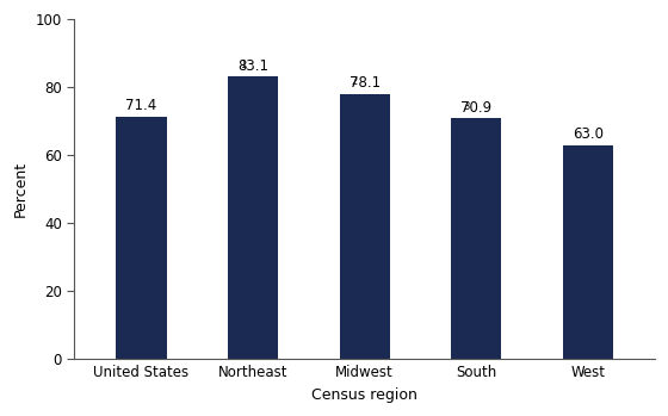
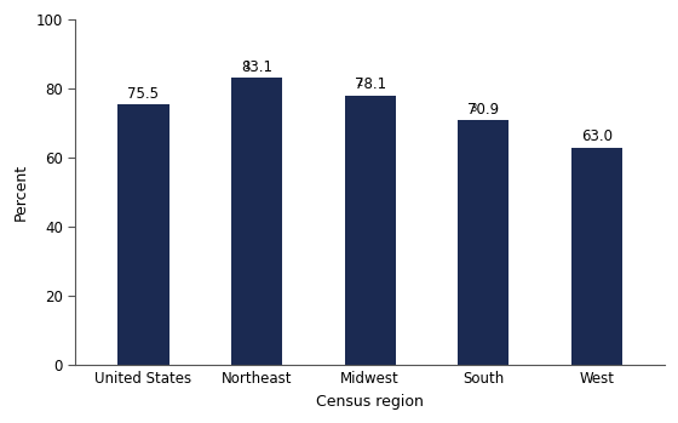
United States: 71.4 -> 75.5
